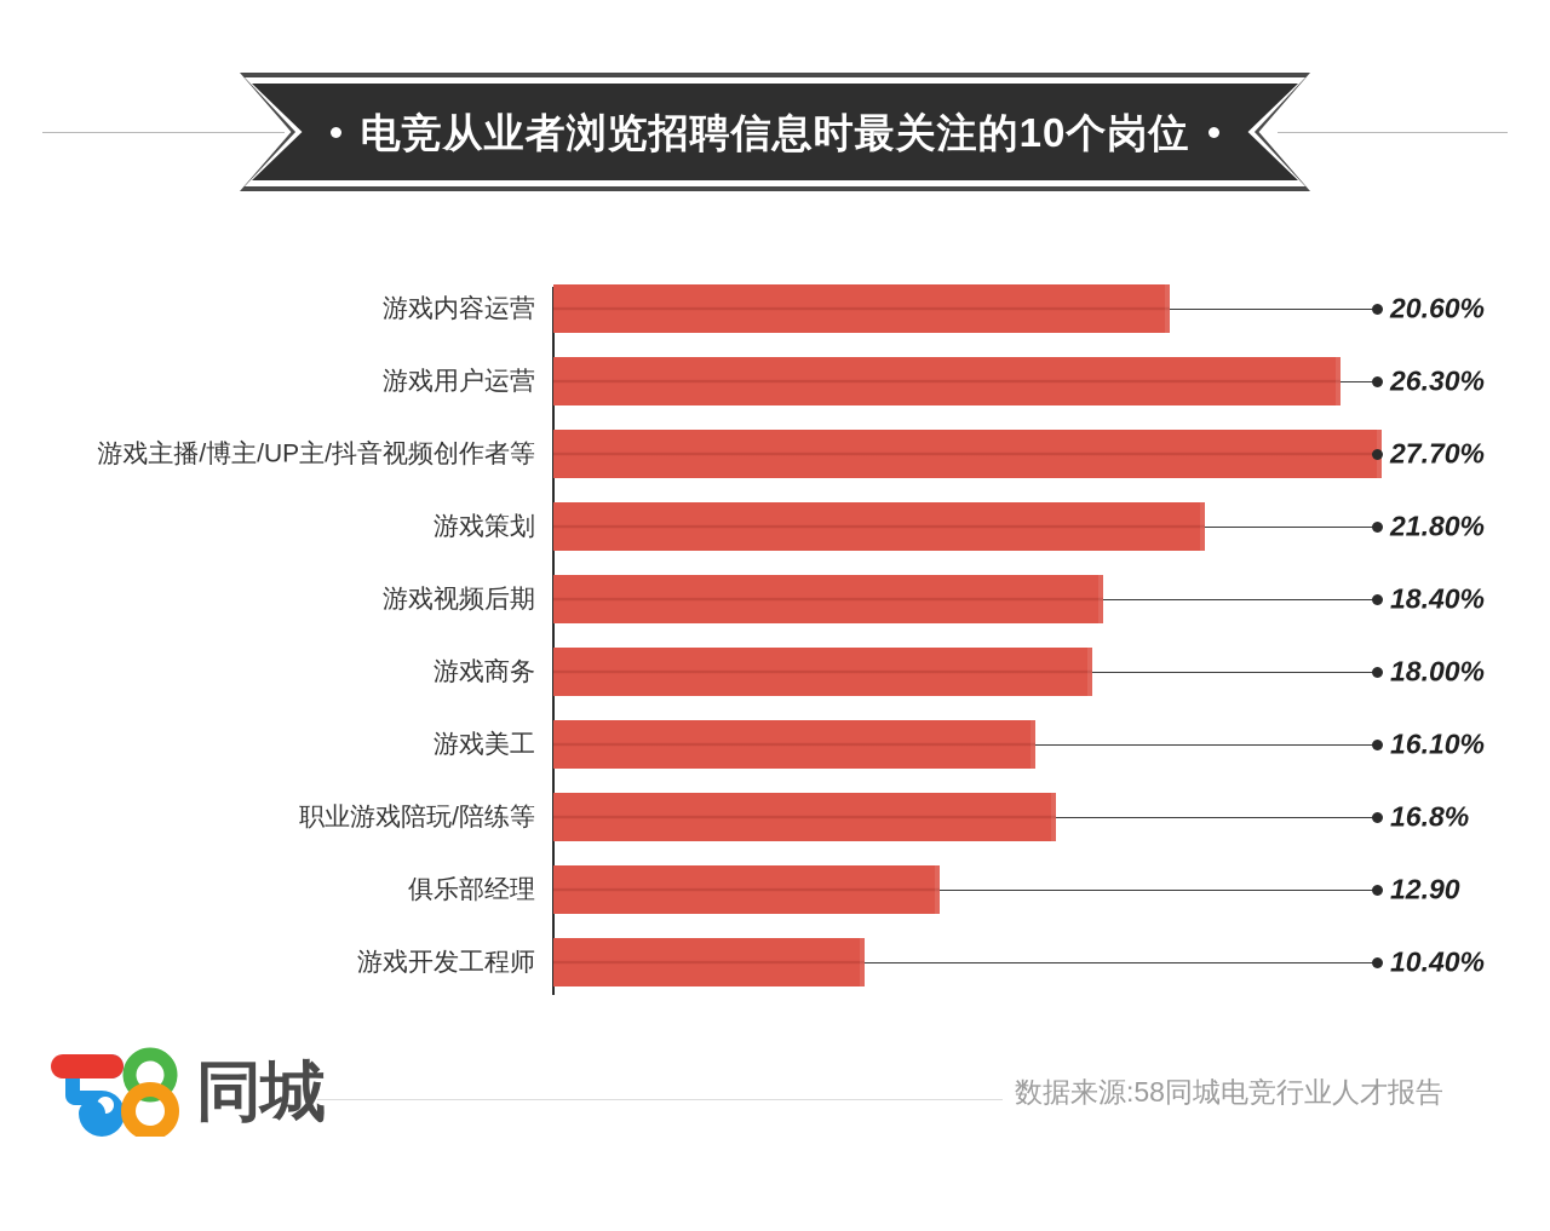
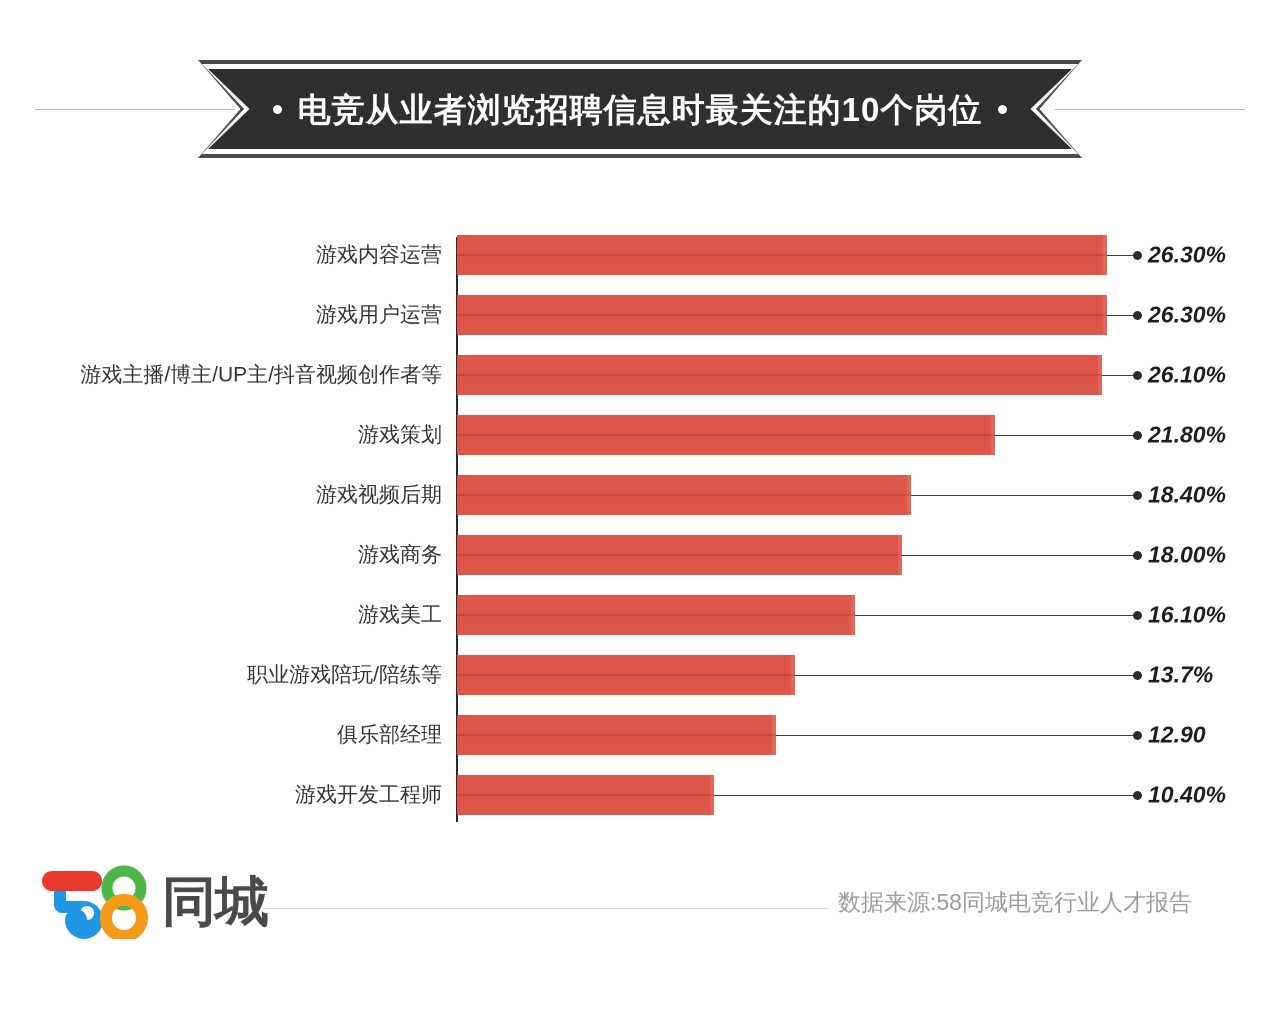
游戏内容运营: 20.60% -> 26.30%
游戏主播/博主/UP主/抖音视频创作者等: 27.70% -> 26.10%
职业游戏陪玩/陪练等: 16.8% -> 13.7%
